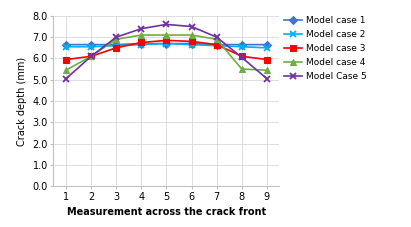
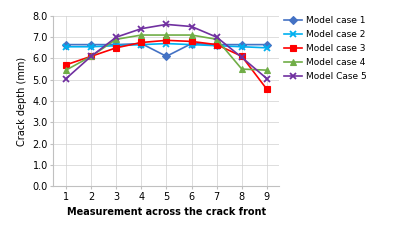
Model case 3/1: 5.95 -> 5.70
Model case 1/5: 6.70 -> 6.10
Model case 3/9: 5.95 -> 4.55
